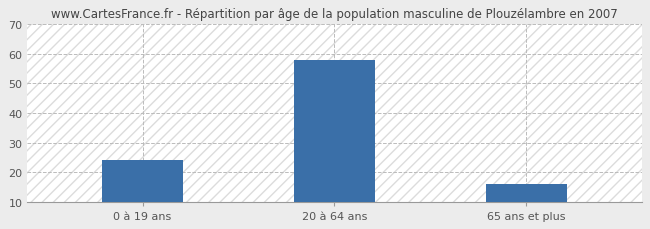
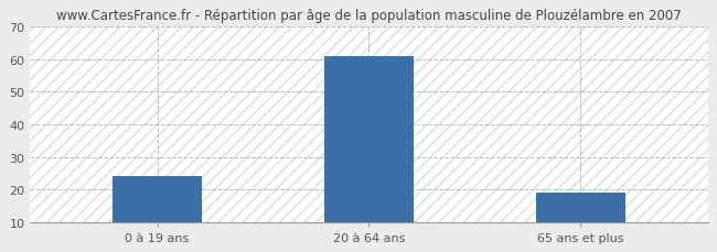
20 à 64 ans: 58 -> 61
65 ans et plus: 16 -> 19
